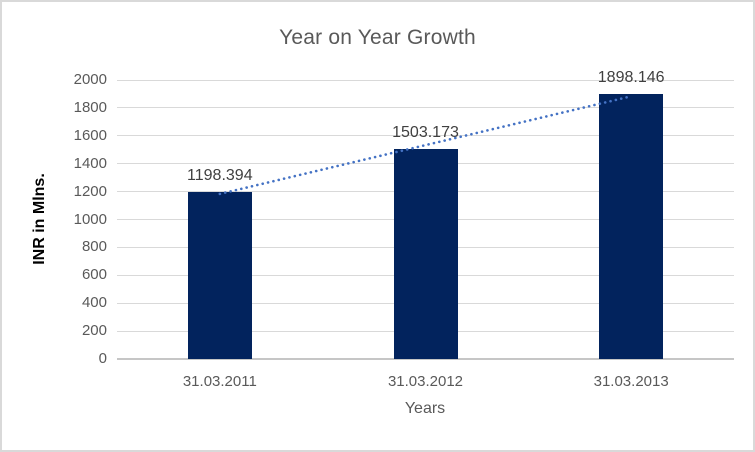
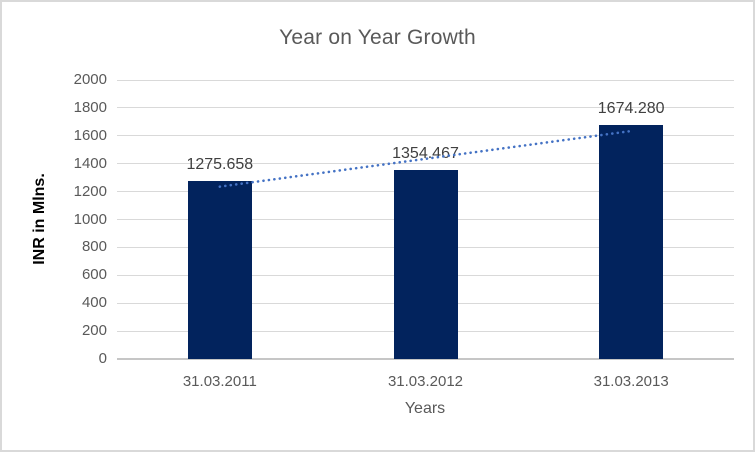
31.03.2011: 1198.394 -> 1275.658
31.03.2012: 1503.173 -> 1354.467
31.03.2013: 1898.146 -> 1674.280
